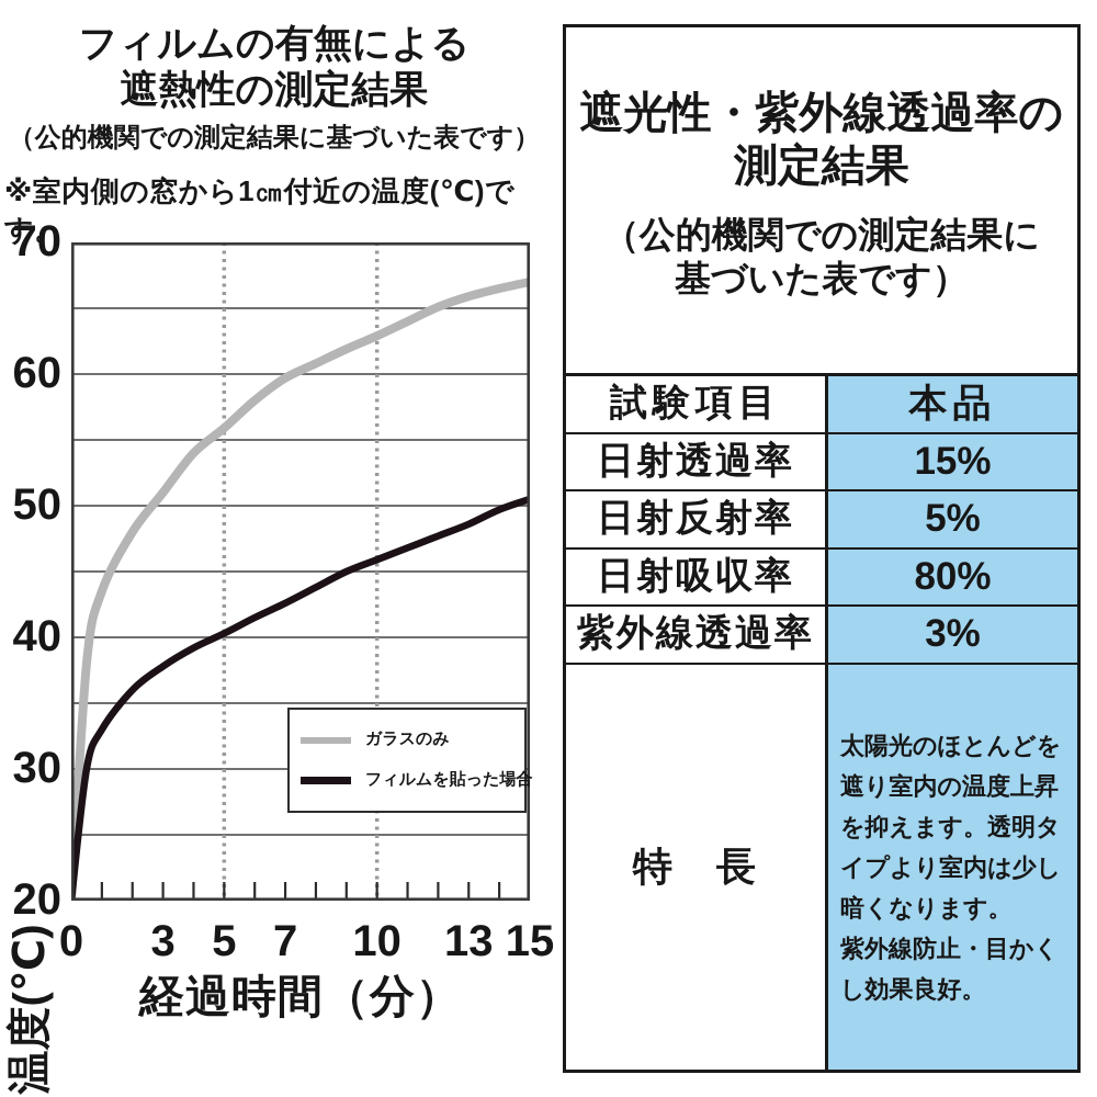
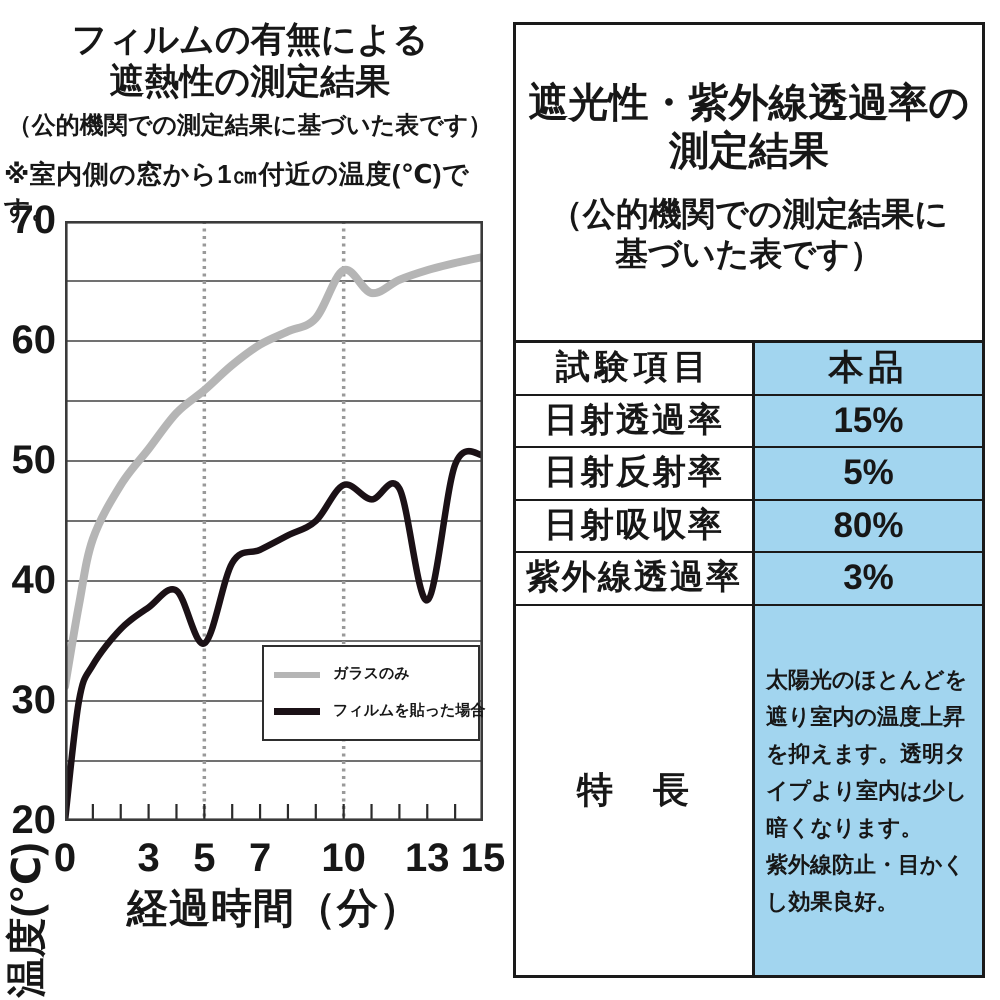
ガラスのみ/0: 20.0 -> 31.2
フィルムを貼った場合/5: 40.3 -> 34.8
ガラスのみ/10: 62.9 -> 65.9
フィルムを貼った場合/10: 45.9 -> 48.0
フィルムを貼った場合/13: 48.6 -> 38.4
